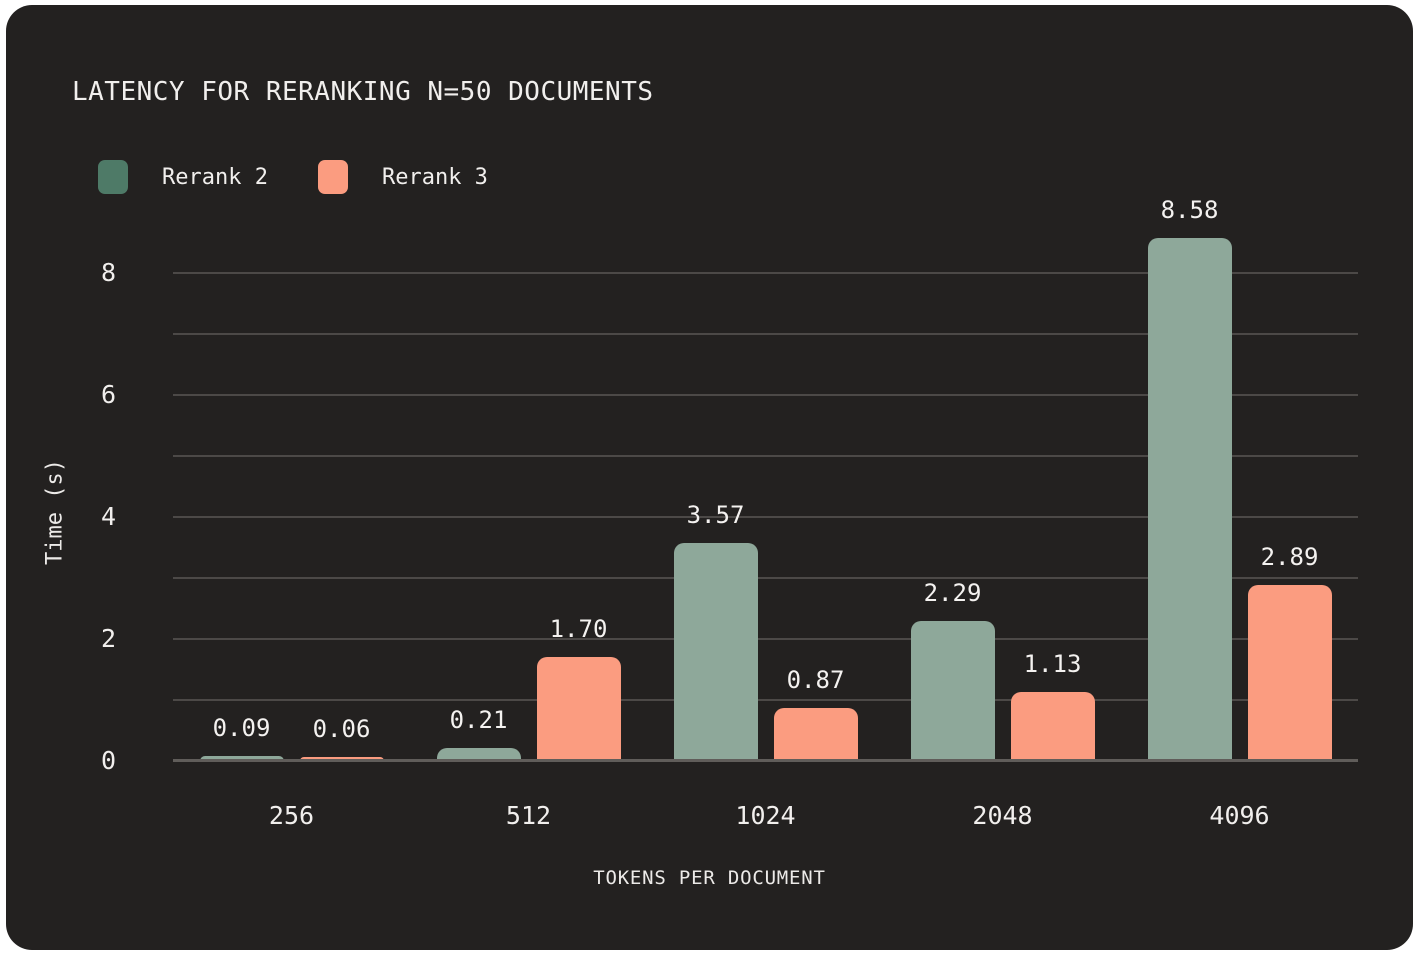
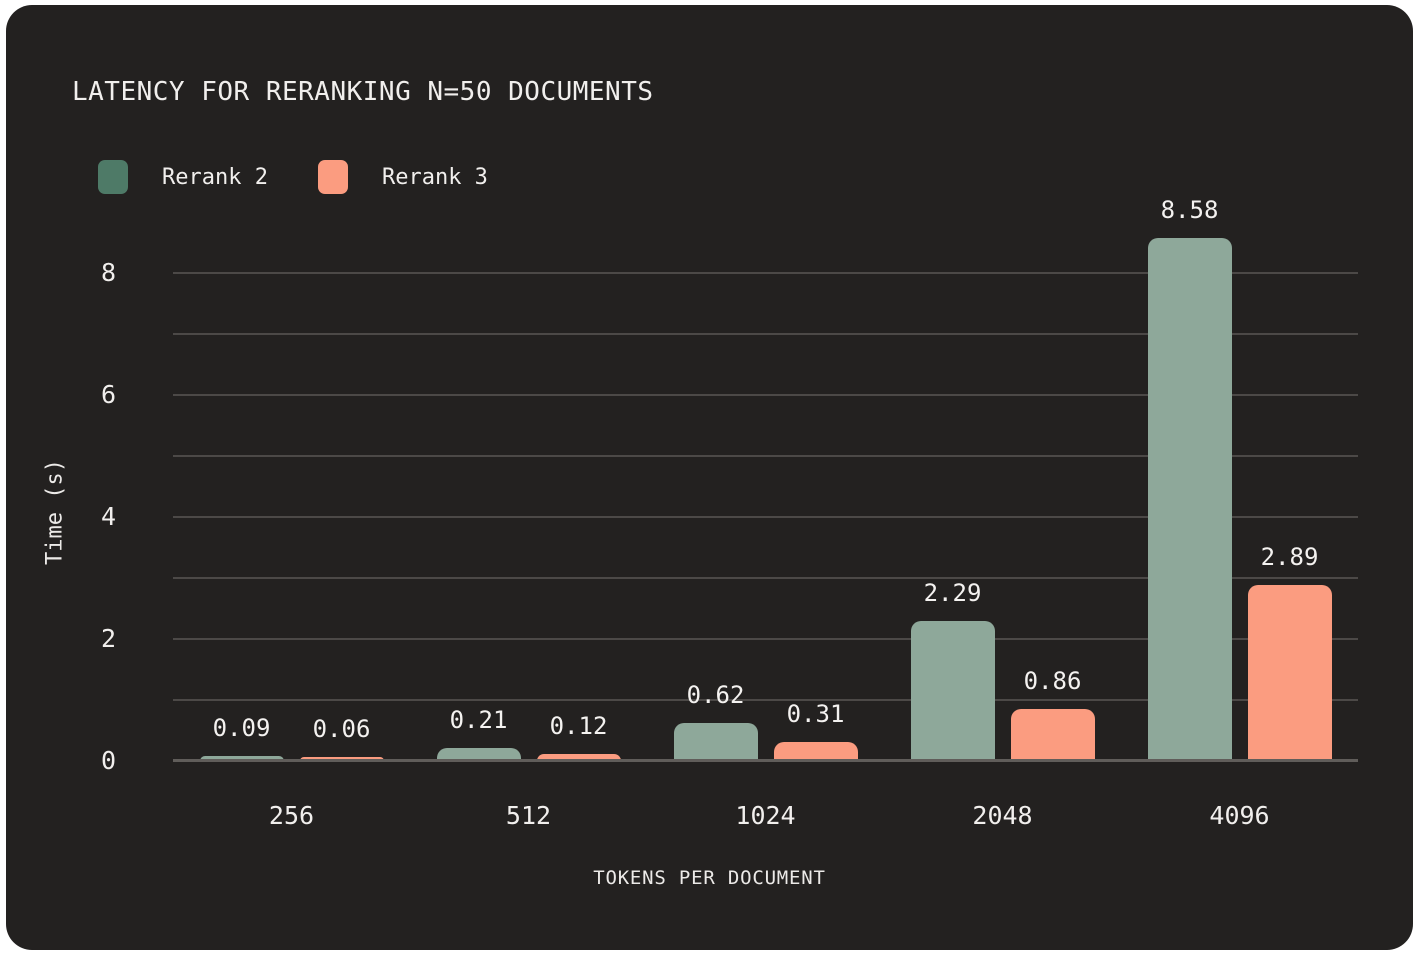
Rerank 3/512: 1.70 -> 0.12
Rerank 2/1024: 3.57 -> 0.62
Rerank 3/1024: 0.87 -> 0.31
Rerank 3/2048: 1.13 -> 0.86
